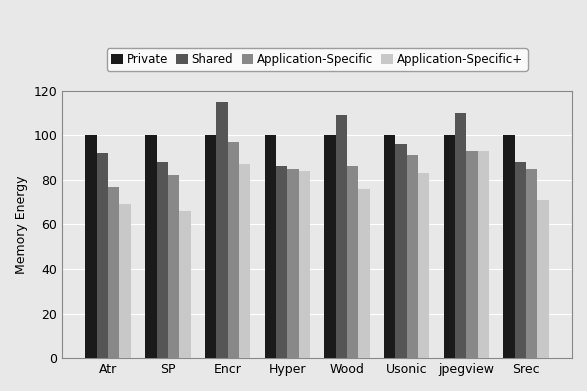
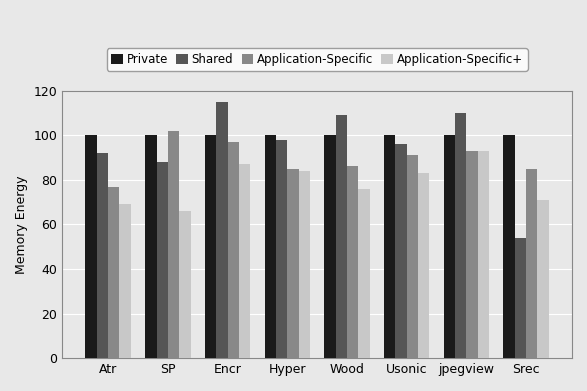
Application-Specific/SP: 82 -> 102
Shared/Hyper: 86 -> 98
Shared/Srec: 88 -> 54
